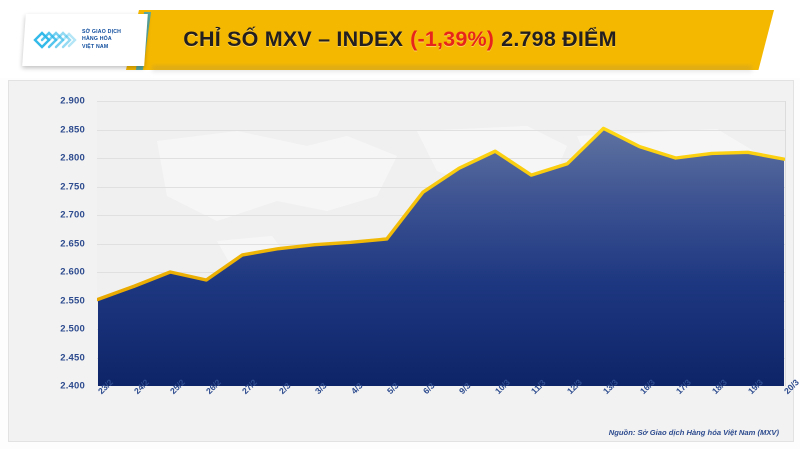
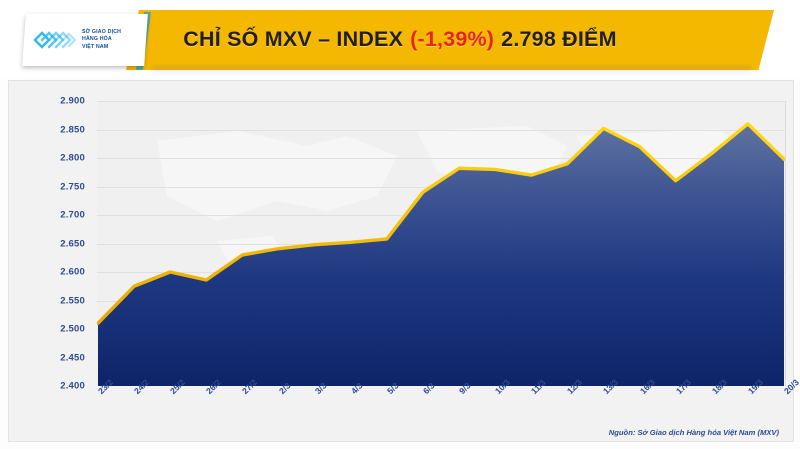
23/2: 2550 -> 2510
10/3: 2810 -> 2780
17/3: 2800 -> 2760
19/3: 2810 -> 2860
